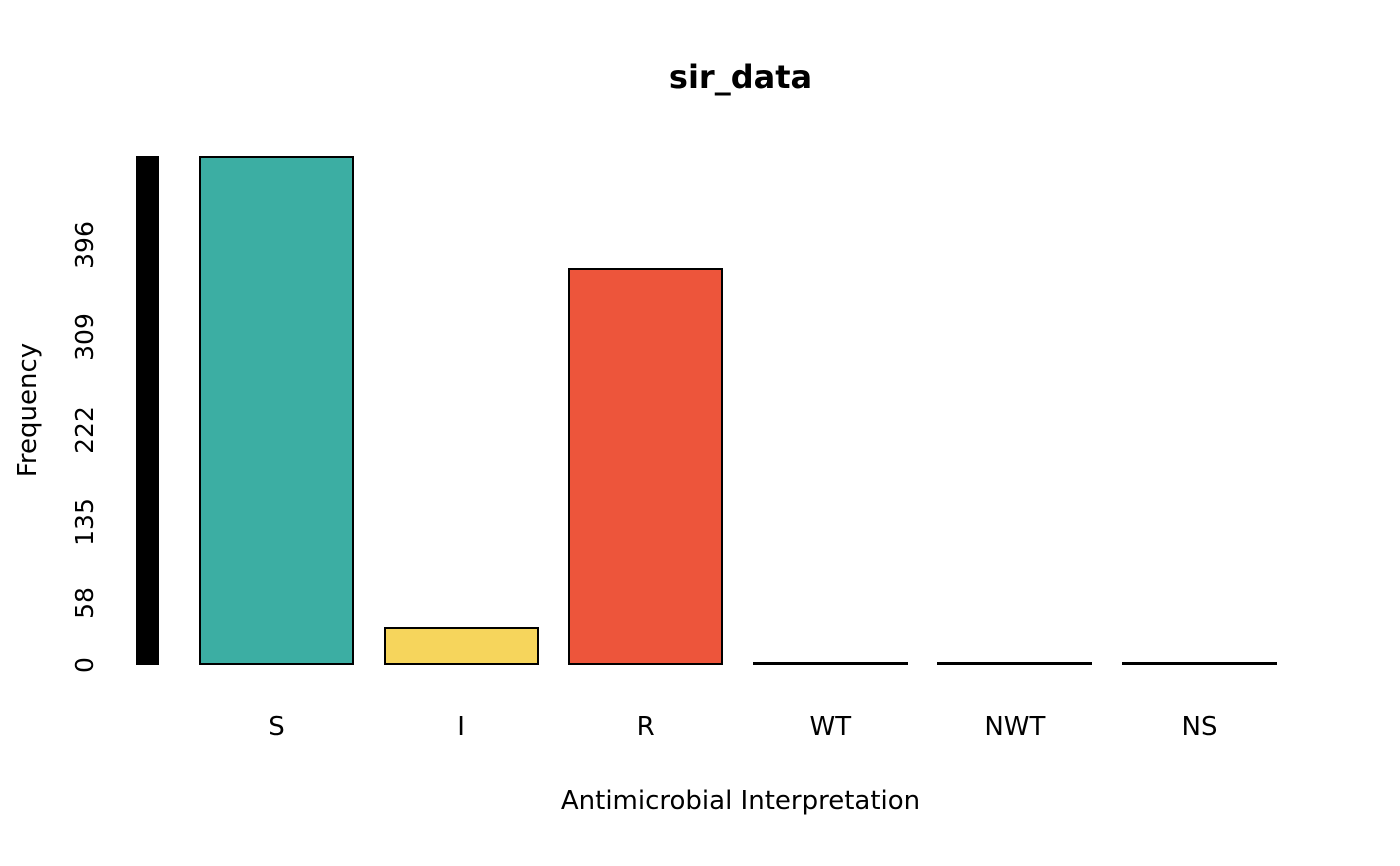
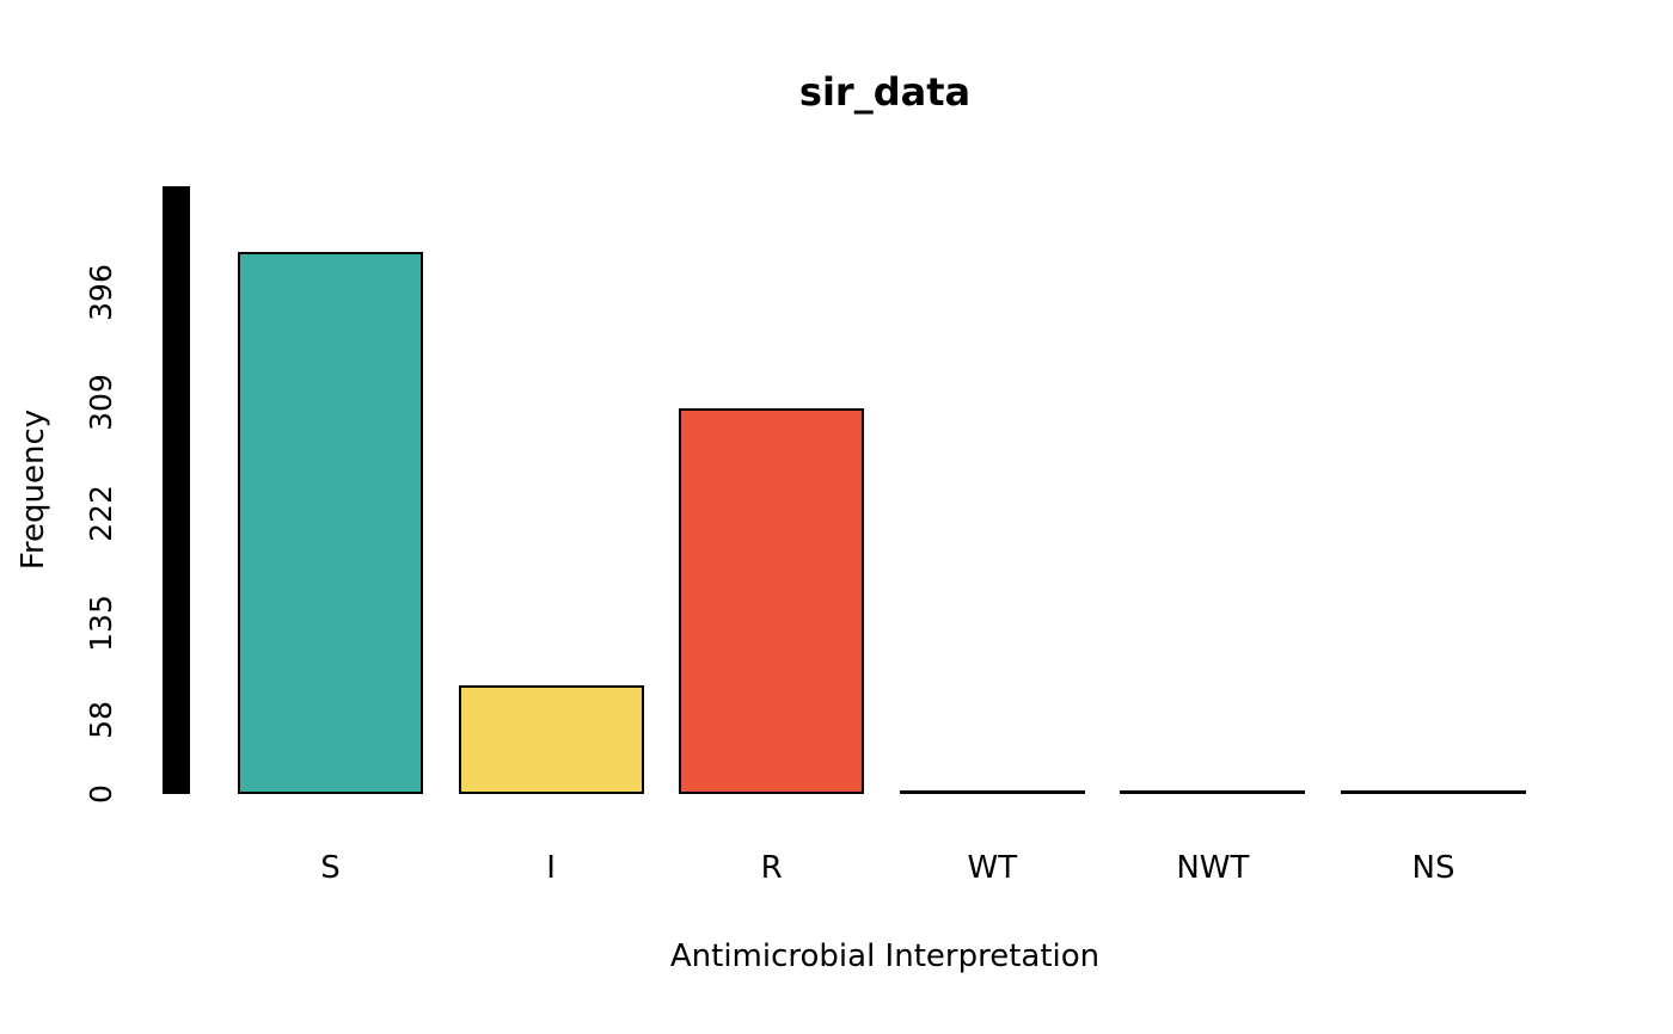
S: 480 -> 428
I: 36 -> 86
R: 374 -> 305
